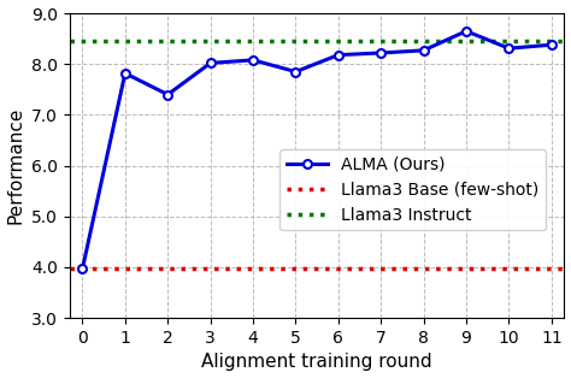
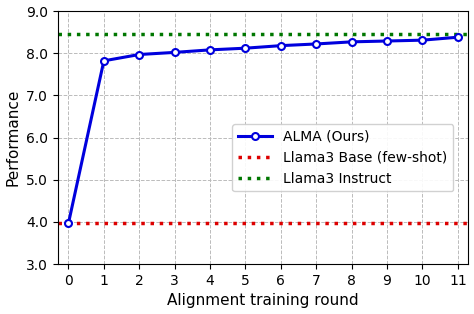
2: 7.40 -> 7.97
5: 7.85 -> 8.12
9: 8.65 -> 8.29
